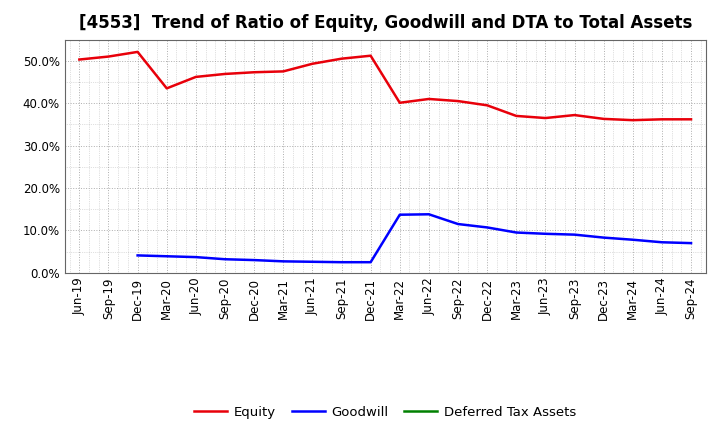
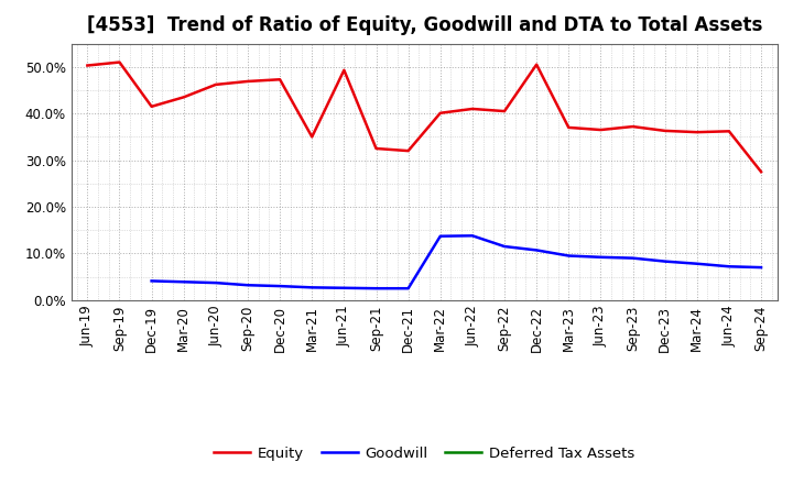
Equity/Dec-19: 52.1% -> 41.5%
Equity/Mar-21: 47.5% -> 35.0%
Equity/Sep-21: 50.5% -> 32.5%
Equity/Dec-21: 51.2% -> 32.0%
Equity/Dec-22: 39.5% -> 50.5%
Equity/Sep-24: 36.2% -> 27.5%
